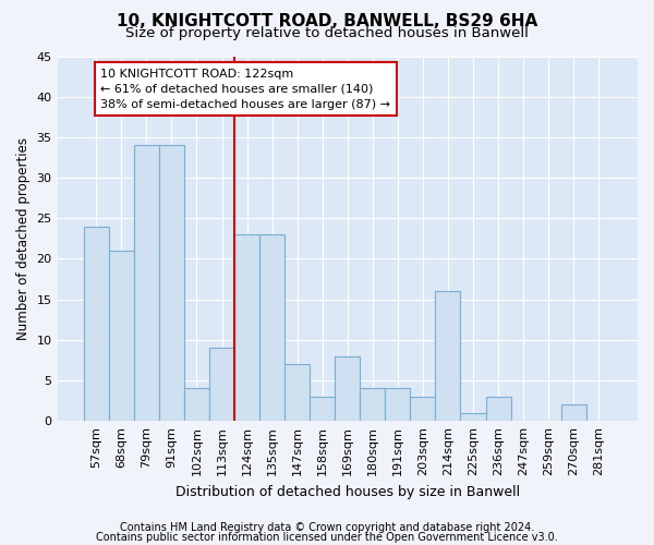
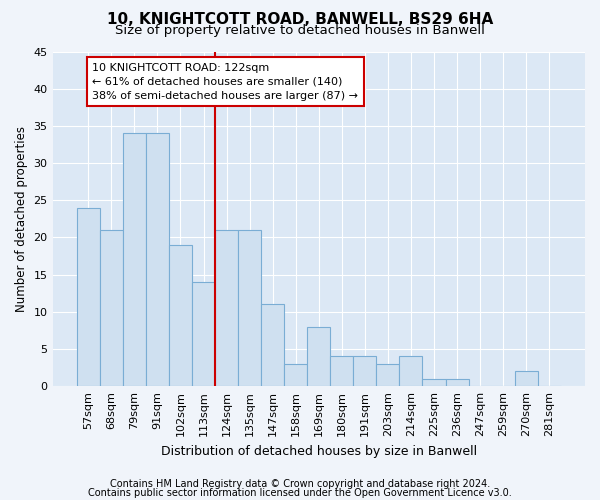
102sqm: 4 -> 19
113sqm: 9 -> 14
124sqm: 23 -> 21
135sqm: 23 -> 21
147sqm: 7 -> 11
214sqm: 16 -> 4
236sqm: 3 -> 1
